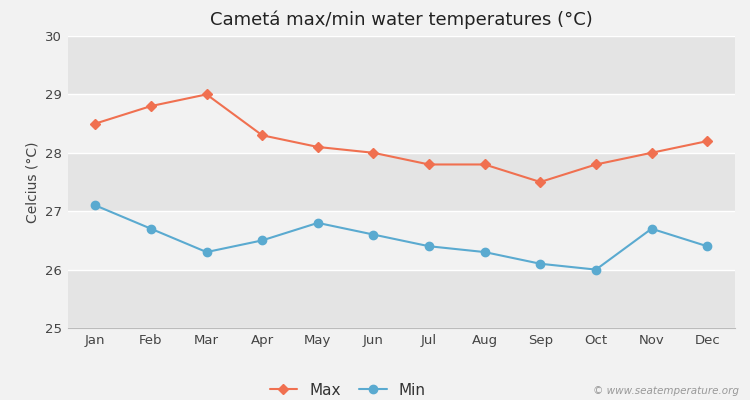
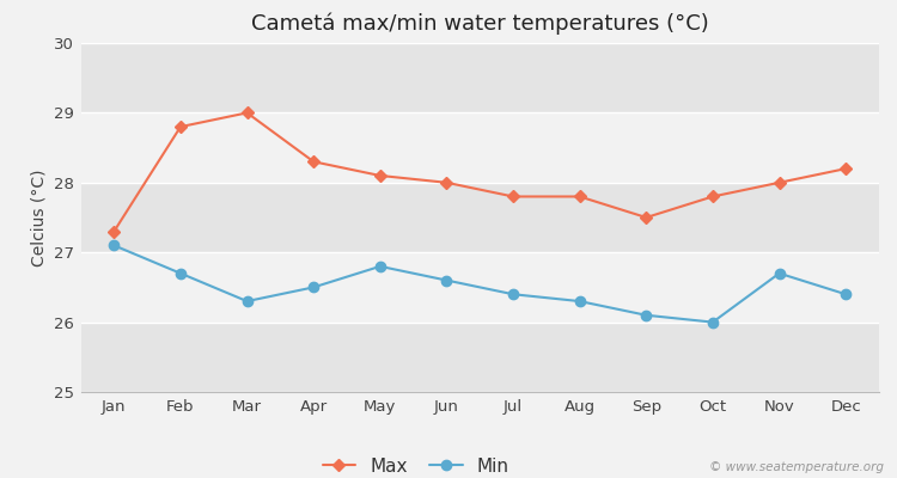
Max/Jan: 28.5 -> 27.3
